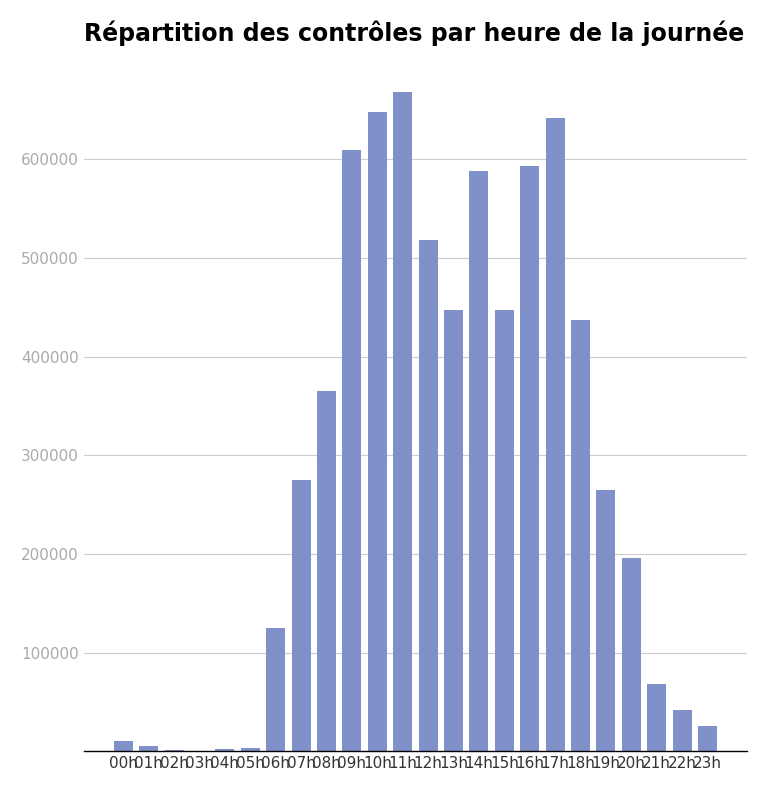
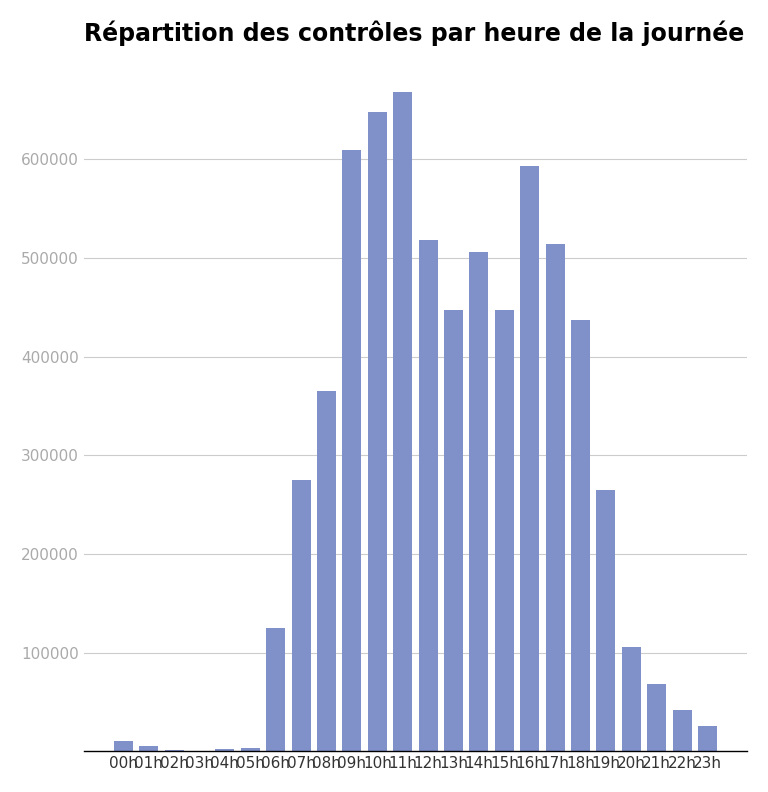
14h: 588000 -> 506000
17h: 642000 -> 514000
20h: 196000 -> 106000
